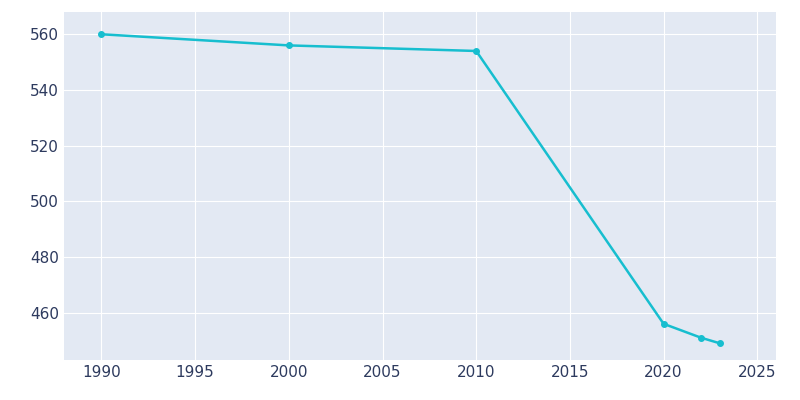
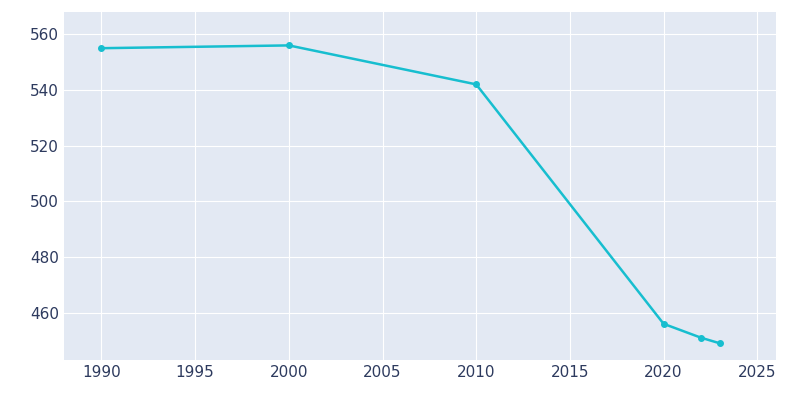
1990: 560 -> 555
2010: 554 -> 542
